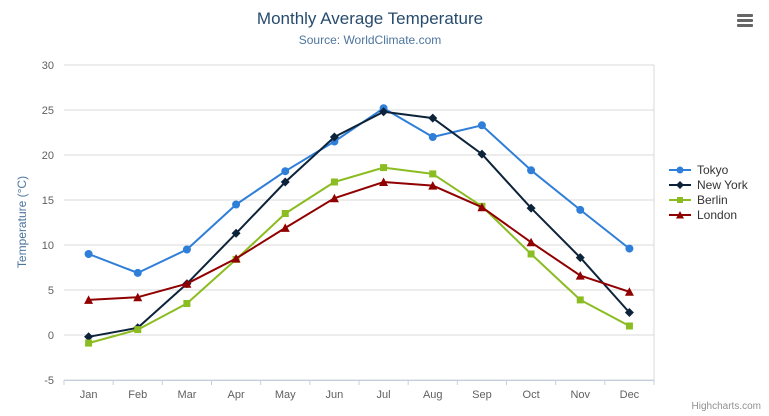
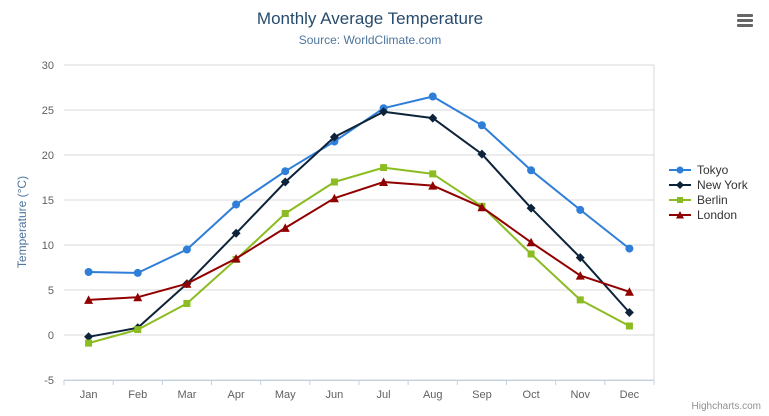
Tokyo/Jan: 9 -> 7
Tokyo/Aug: 22 -> 26
